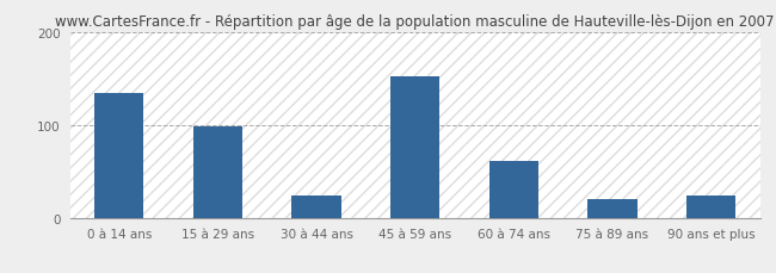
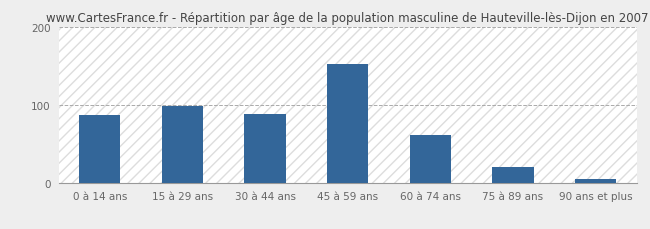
0 à 14 ans: 134 -> 87
30 à 44 ans: 24 -> 88
90 ans et plus: 24 -> 5
